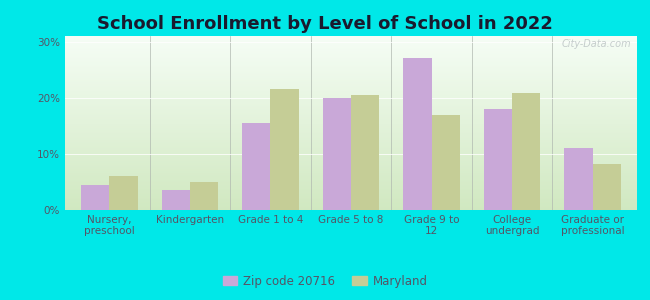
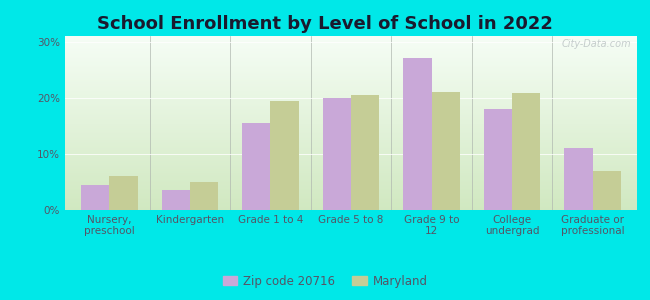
Maryland/Grade 1 to 4: 21.6% -> 19.5%
Maryland/Grade 9 to 12: 17.0% -> 21.0%
Maryland/Graduate or professional: 8.2% -> 7.0%
